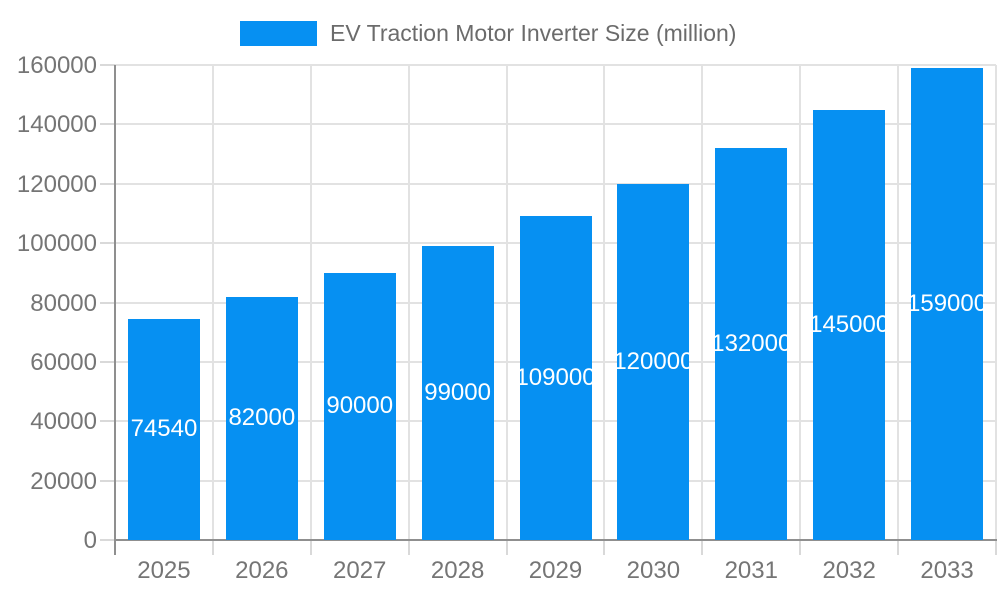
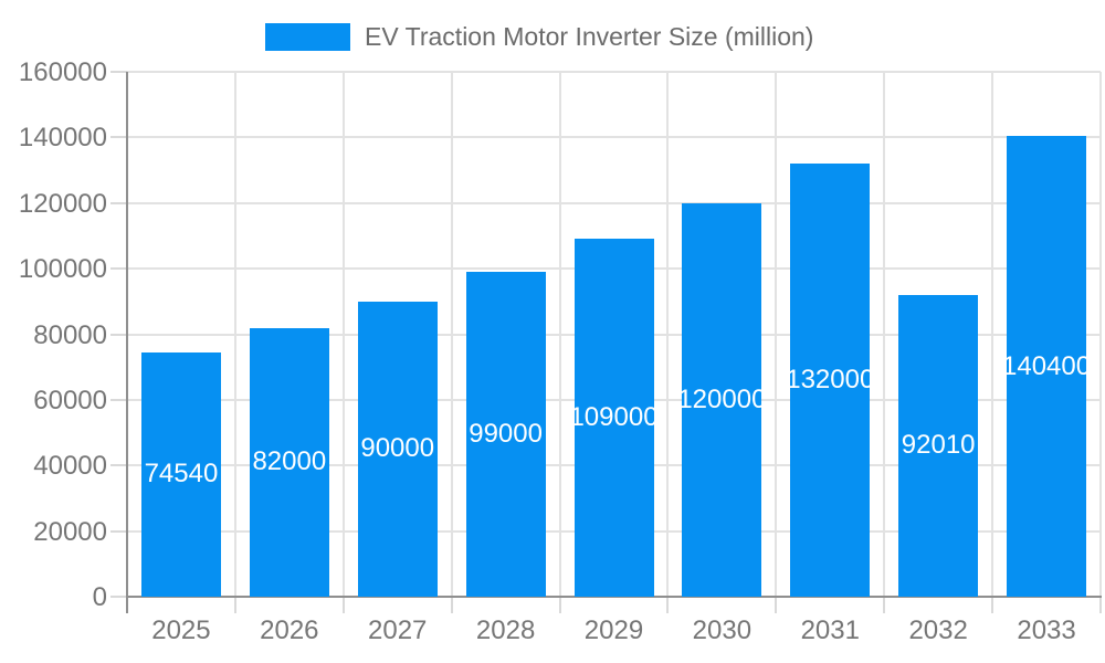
2032: 145000 -> 92010
2033: 159000 -> 140400
